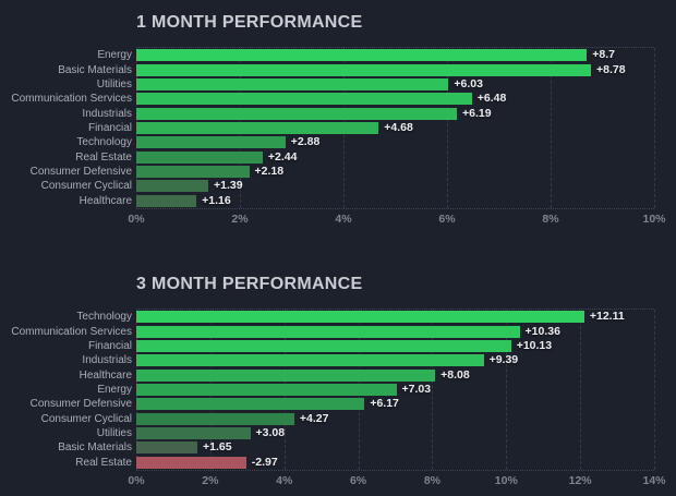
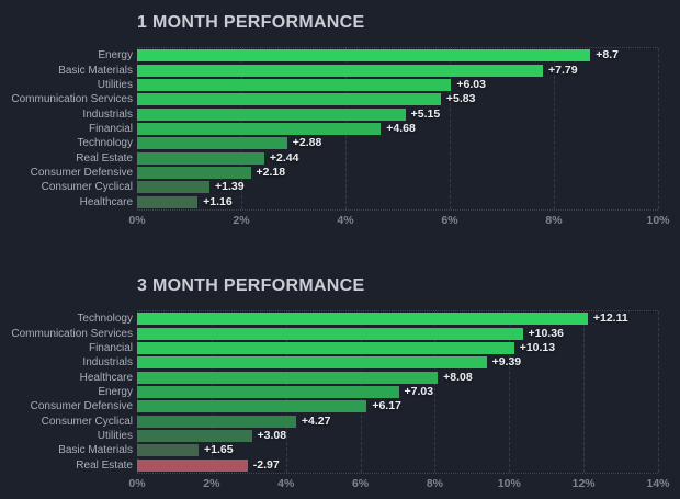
1 MONTH PERFORMANCE/Basic Materials: +8.78 -> +7.79
1 MONTH PERFORMANCE/Communication Services: +6.48 -> +5.83
1 MONTH PERFORMANCE/Industrials: +6.19 -> +5.15
